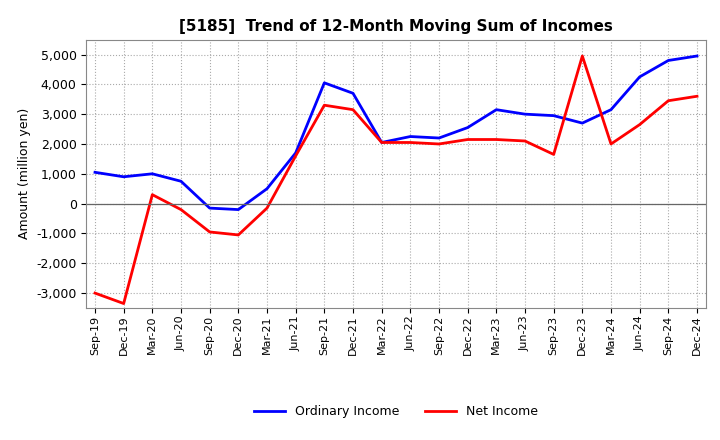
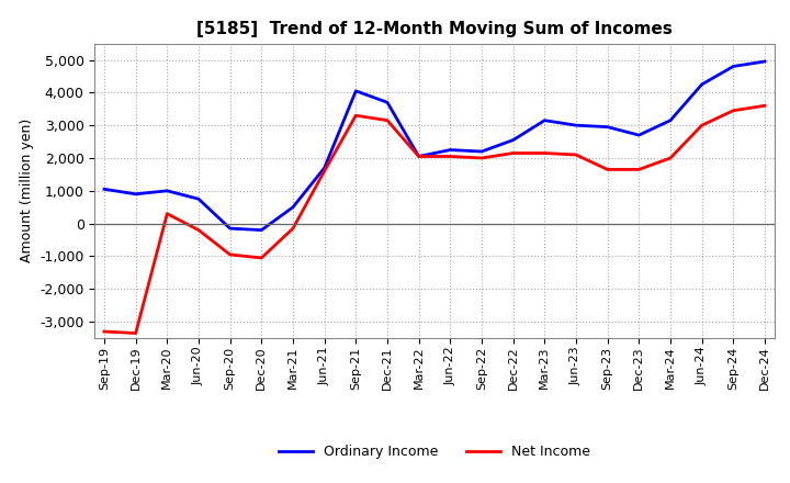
Net Income/Sep-19: -3,000 -> -3,300
Net Income/Dec-23: 4,950 -> 1,650
Net Income/Jun-24: 2,650 -> 3,000
